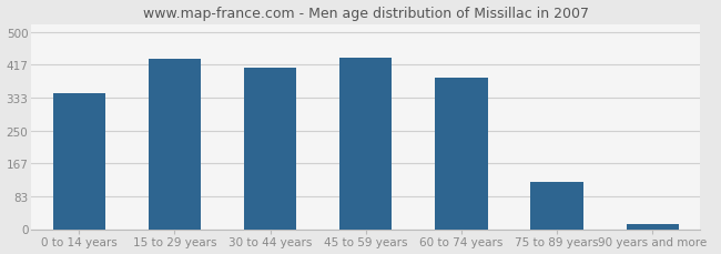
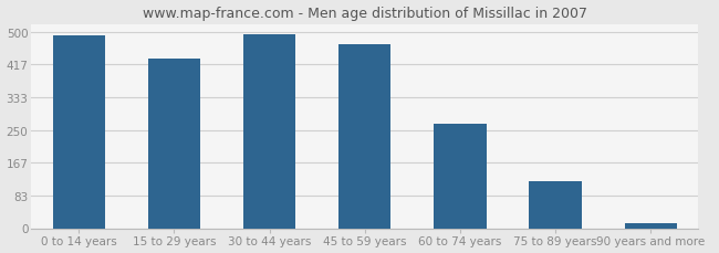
0 to 14 years: 345 -> 490
30 to 44 years: 410 -> 493
45 to 59 years: 435 -> 468
60 to 74 years: 385 -> 265
